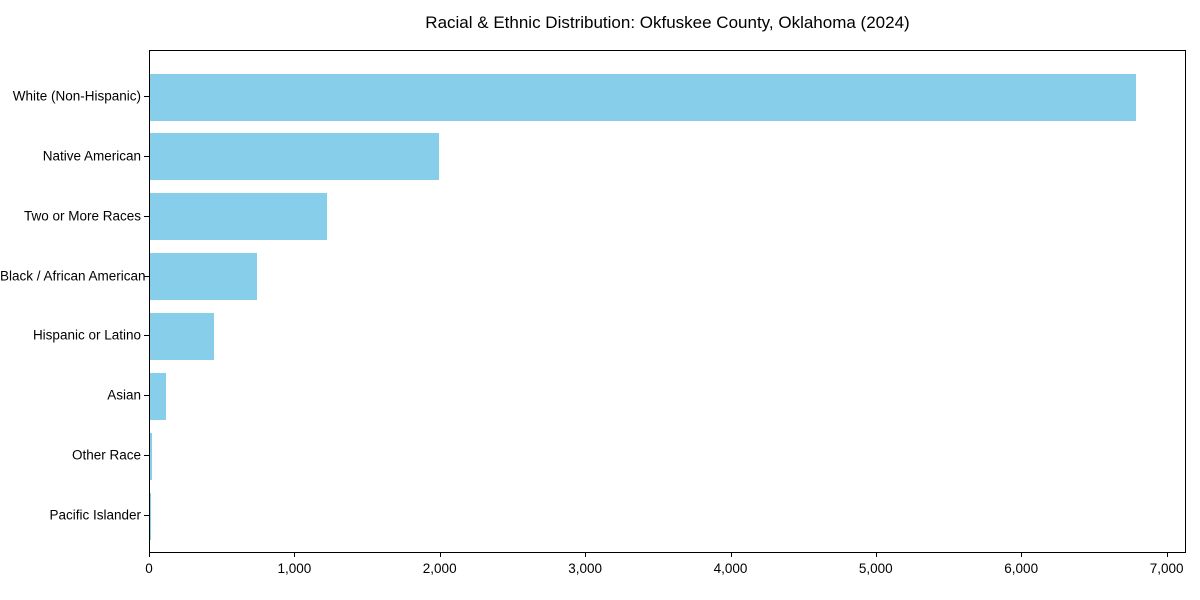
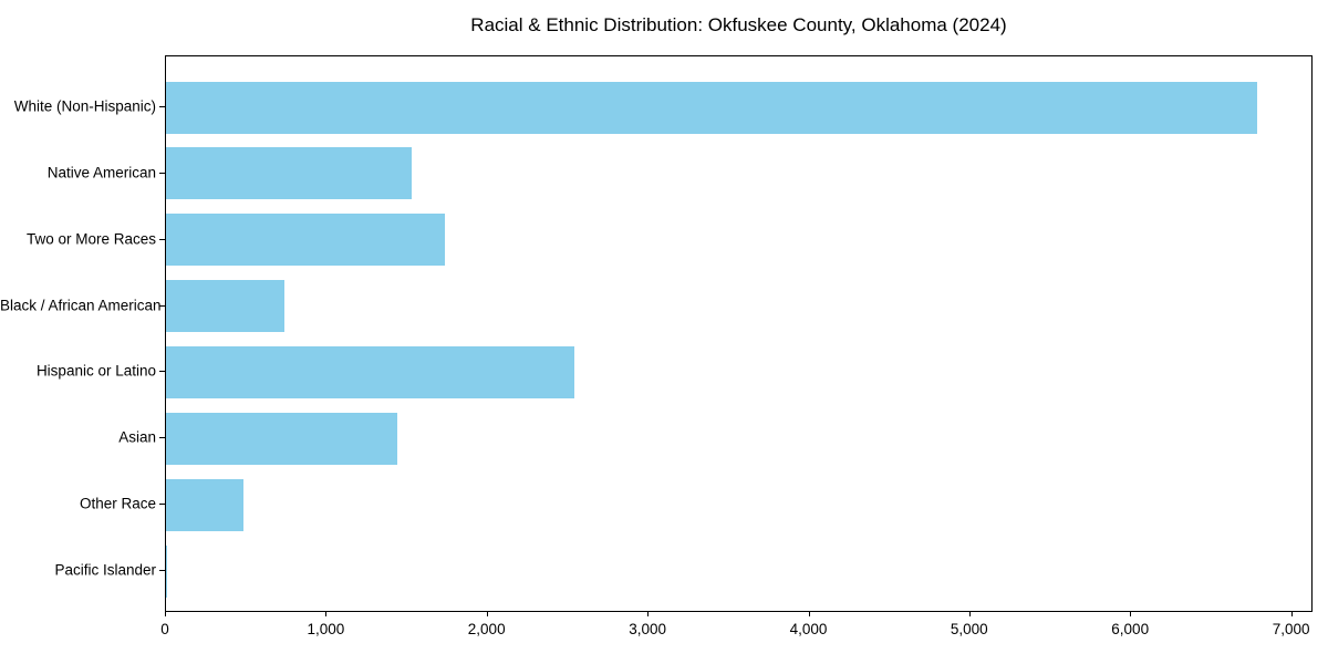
Native American: 1990 -> 1530
Two or More Races: 1220 -> 1730
Hispanic or Latino: 440 -> 2540
Asian: 110 -> 1440
Other Race: 10 -> 480
